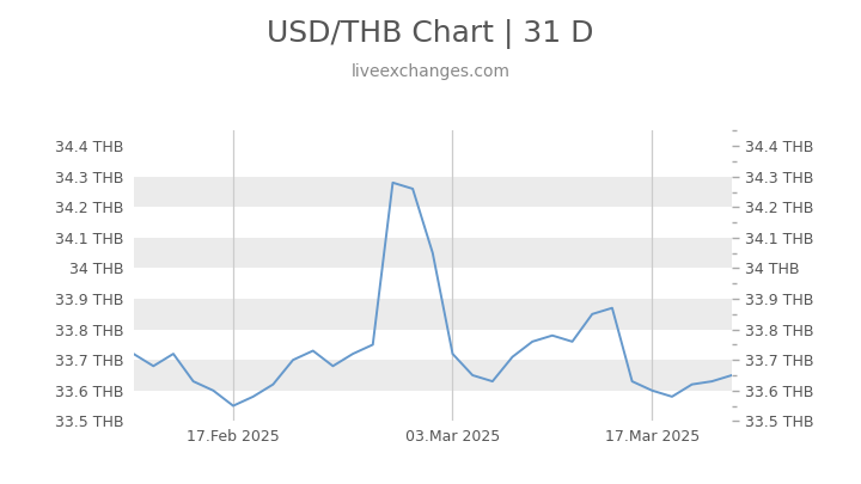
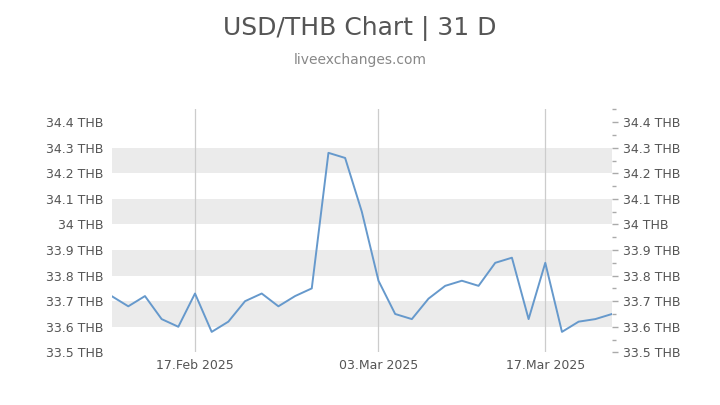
17.Feb 2025: 33.55 THB -> 33.73 THB
03.Mar 2025: 33.72 THB -> 33.78 THB
17.Mar 2025: 33.60 THB -> 33.85 THB
